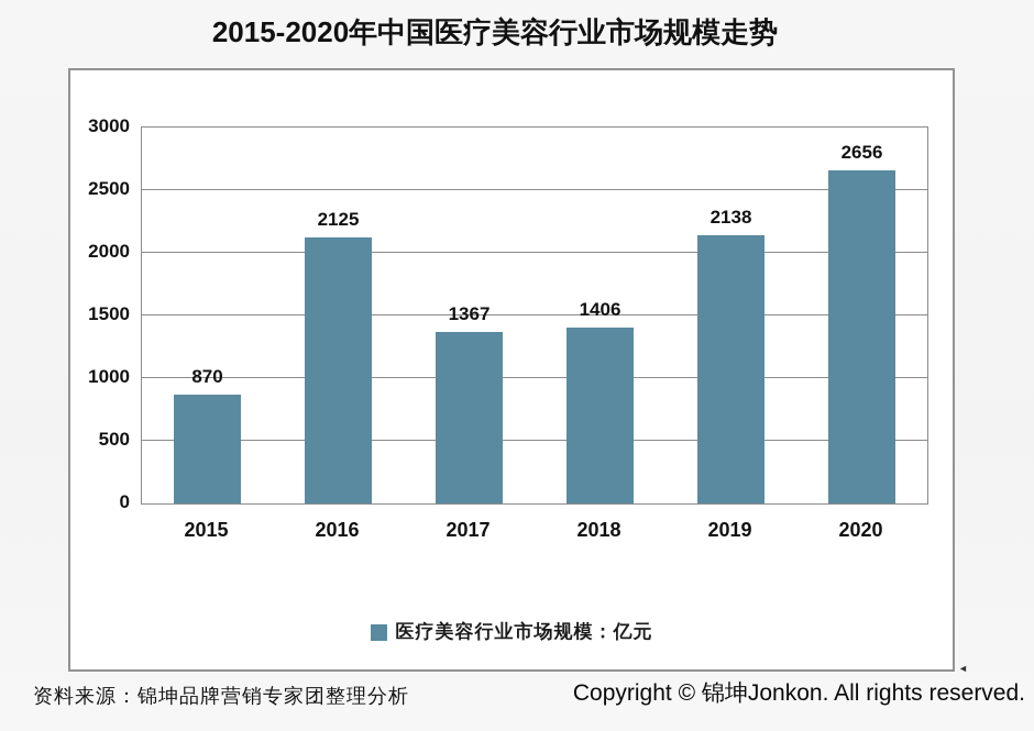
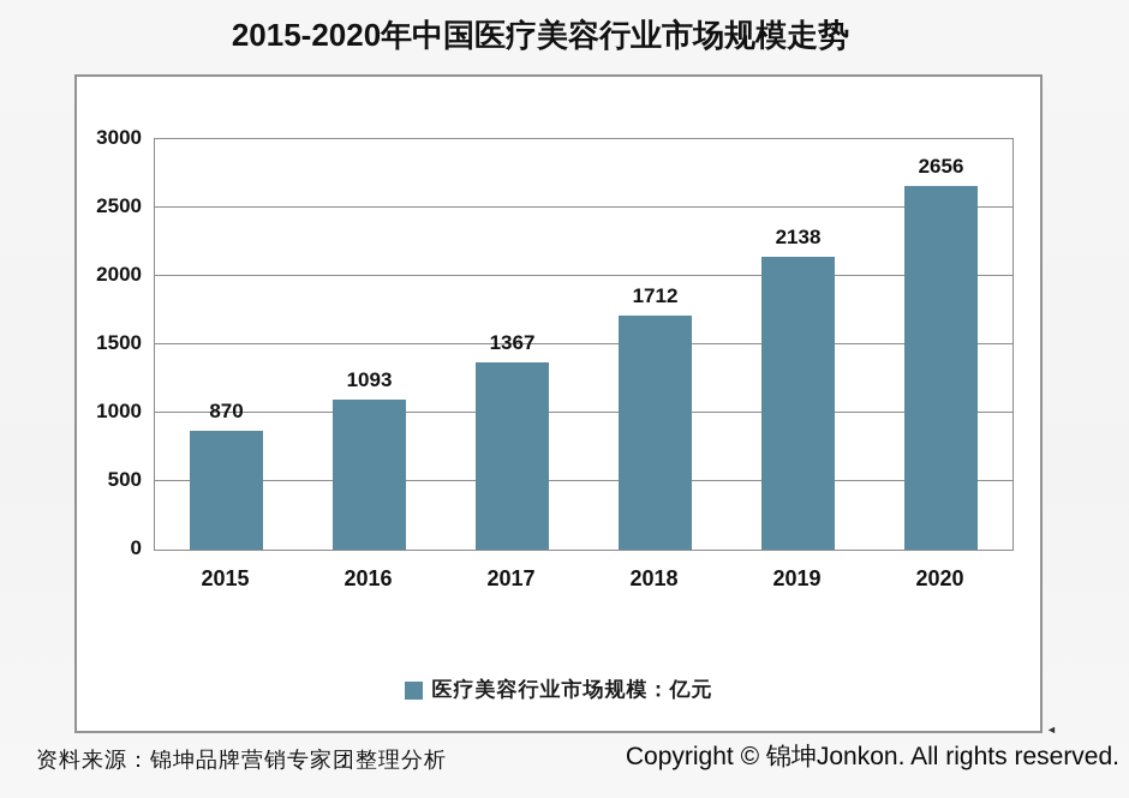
2016: 2125 -> 1093
2018: 1406 -> 1712
